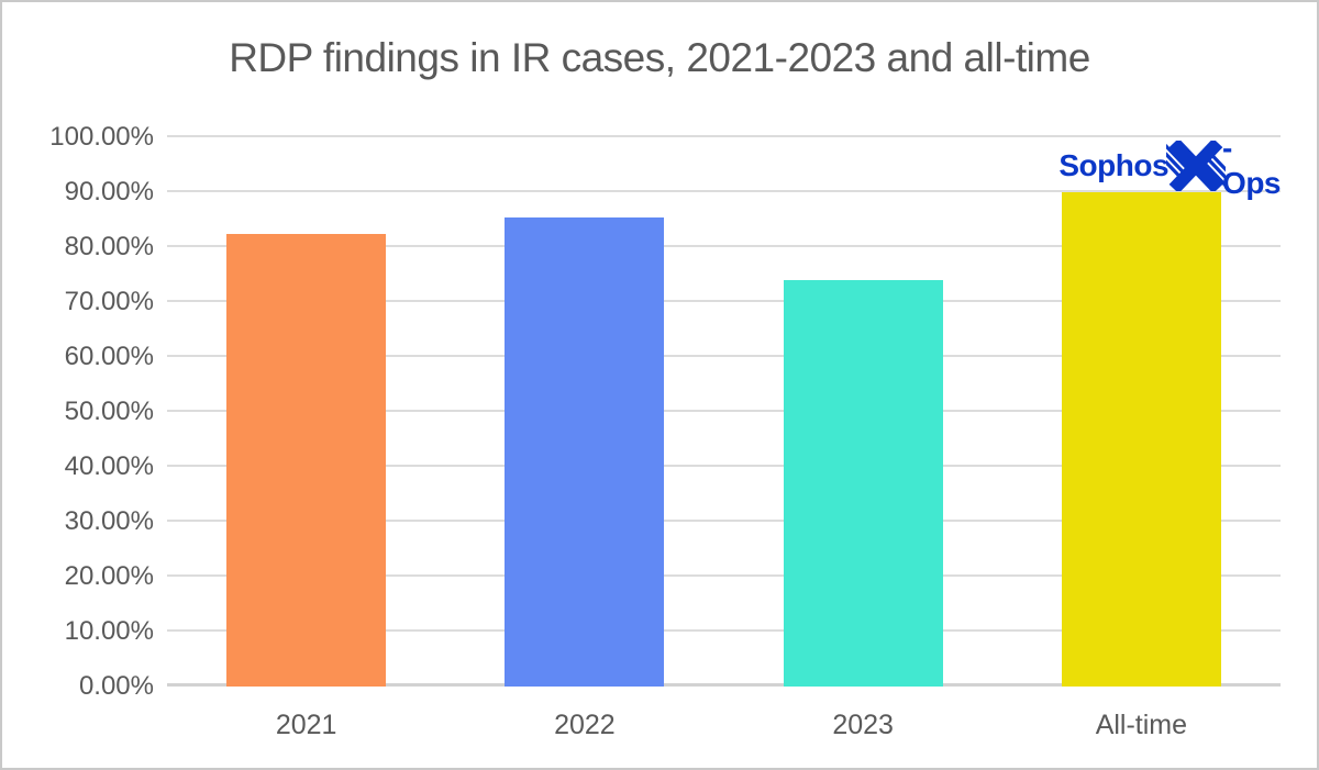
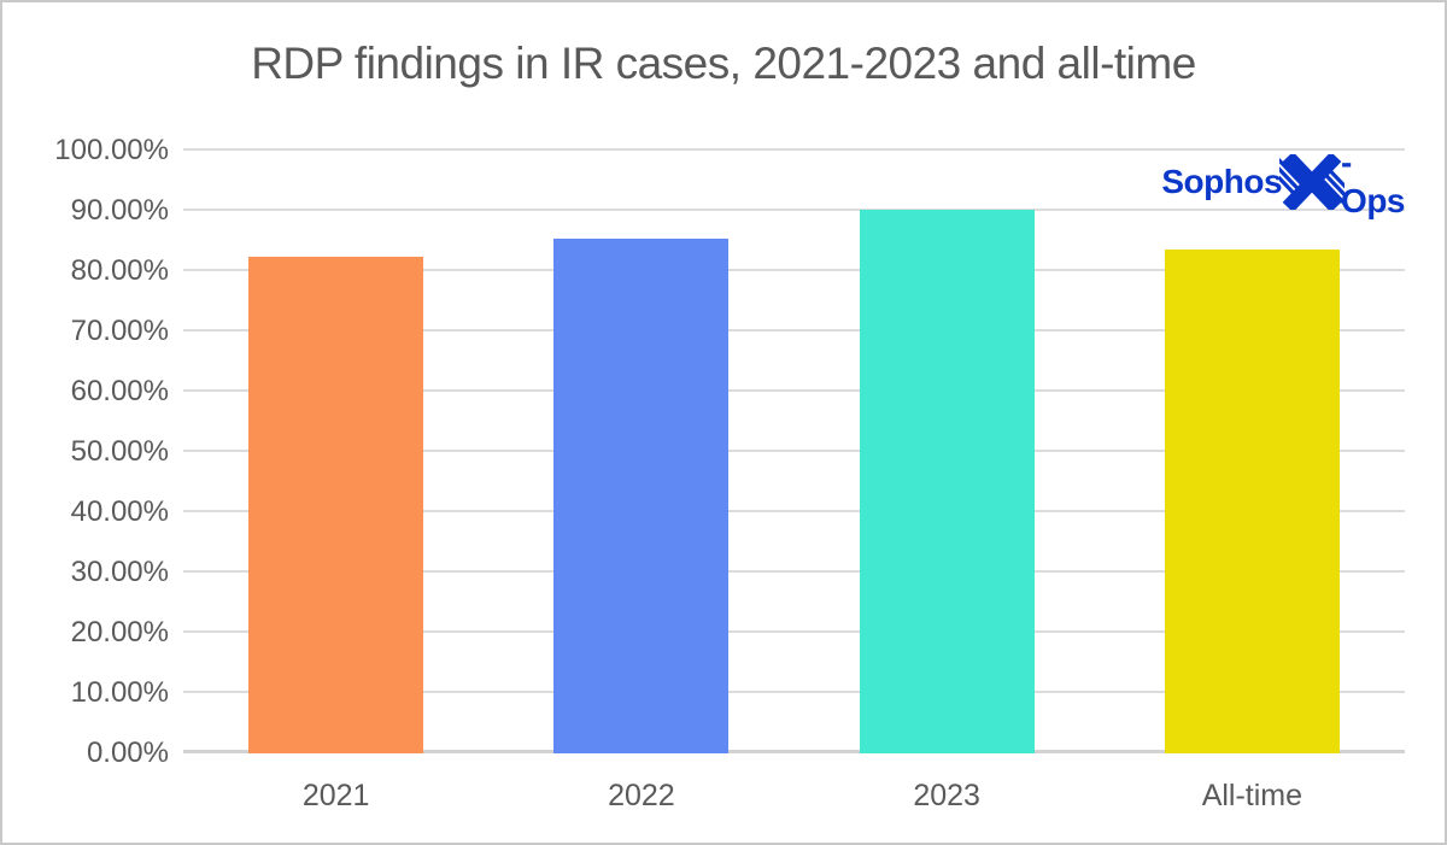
2023: 74% -> 90%
All-time: 90% -> 84%
